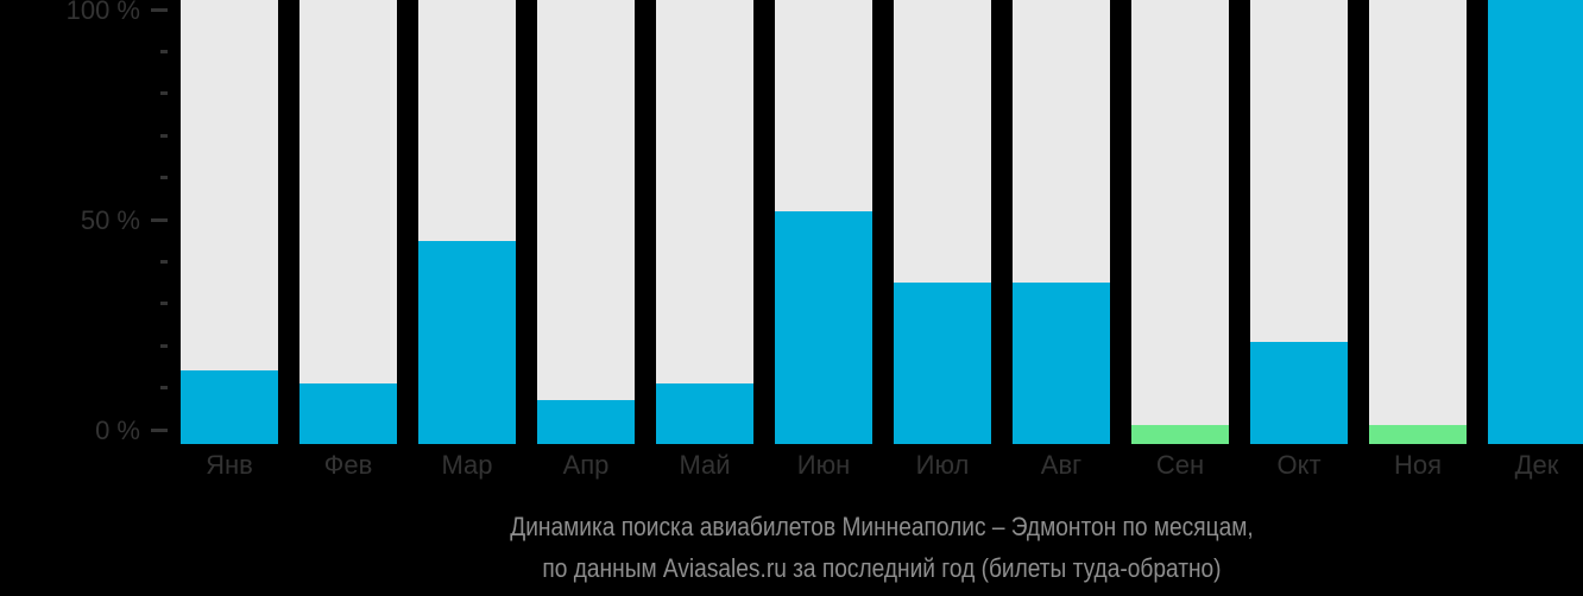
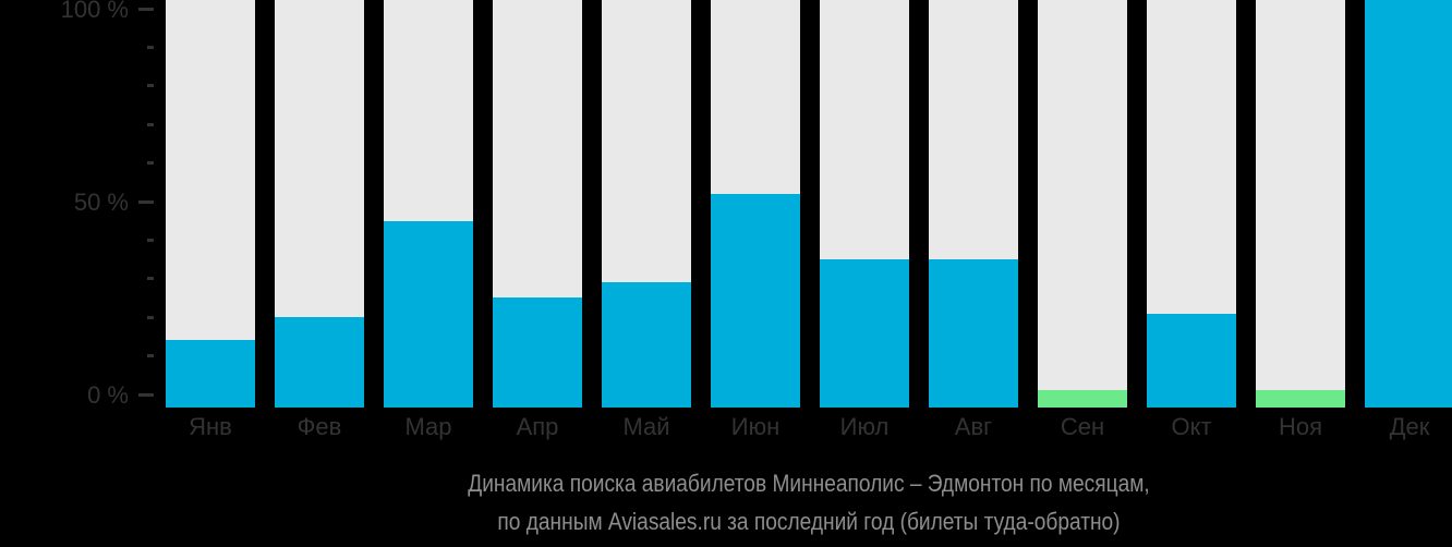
Фев: 11% -> 20%
Апр: 7% -> 25%
Май: 11% -> 29%
